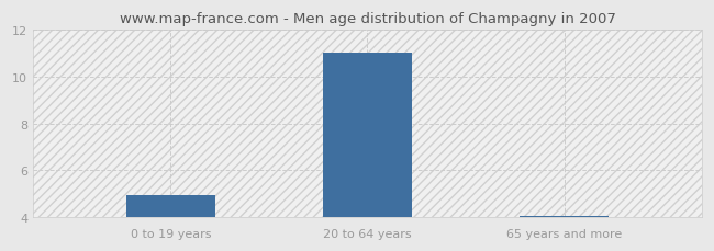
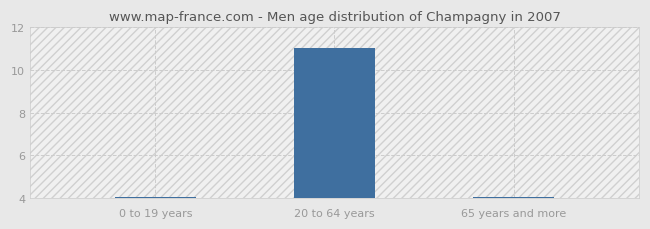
0 to 19 years: 4.95 -> 4.05
